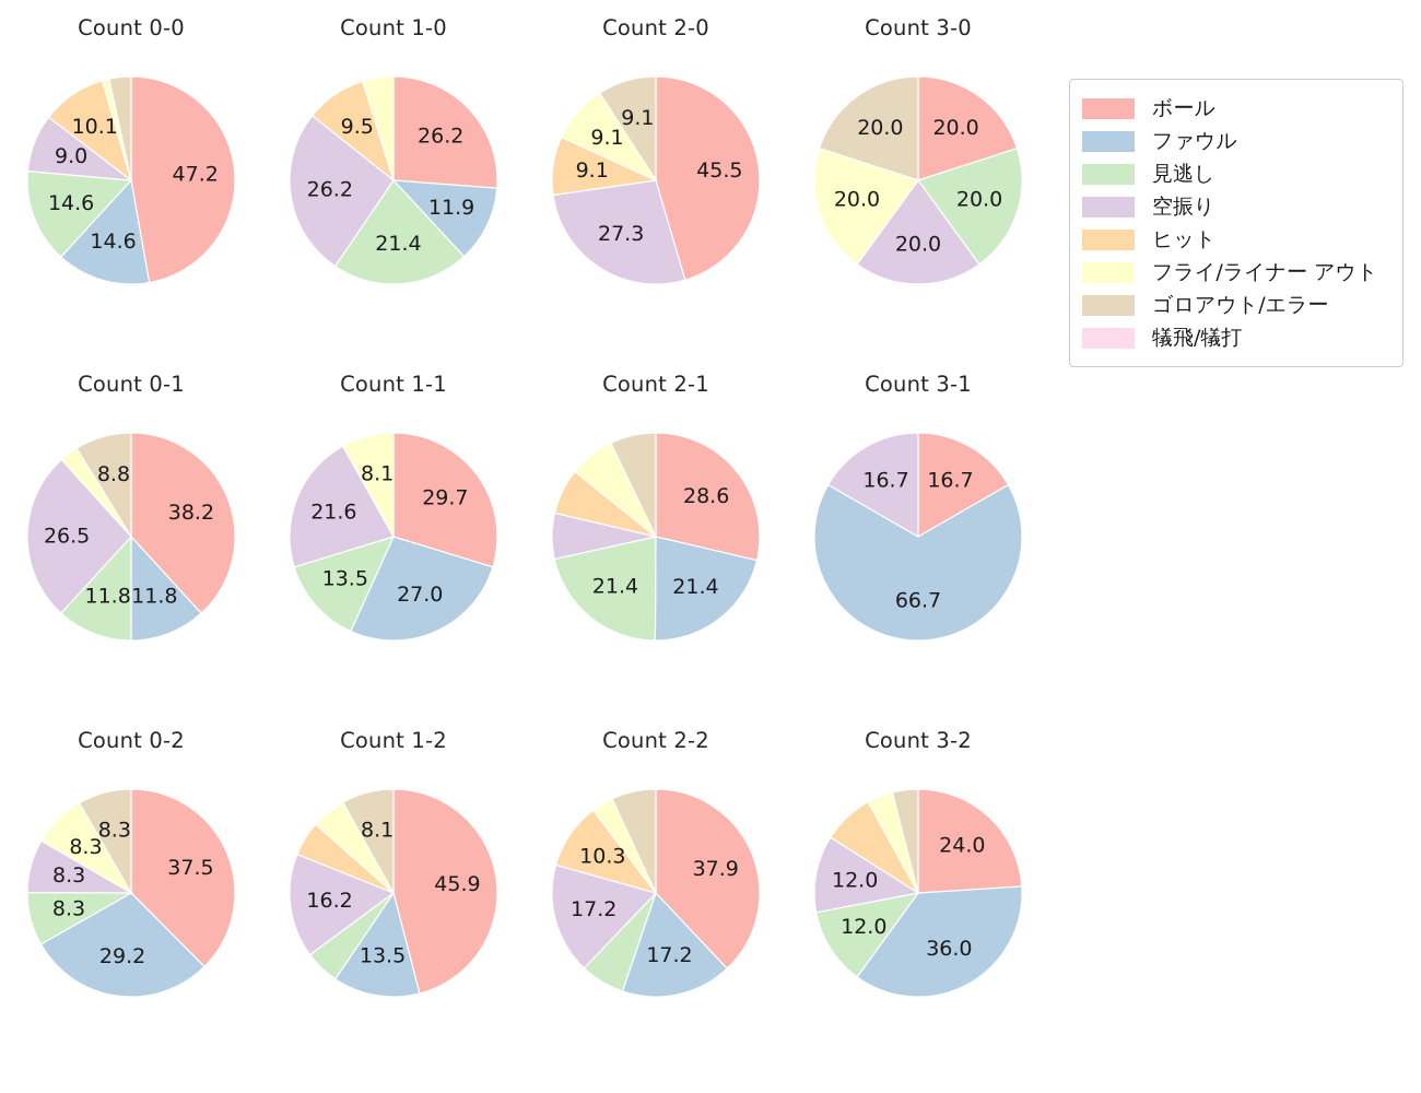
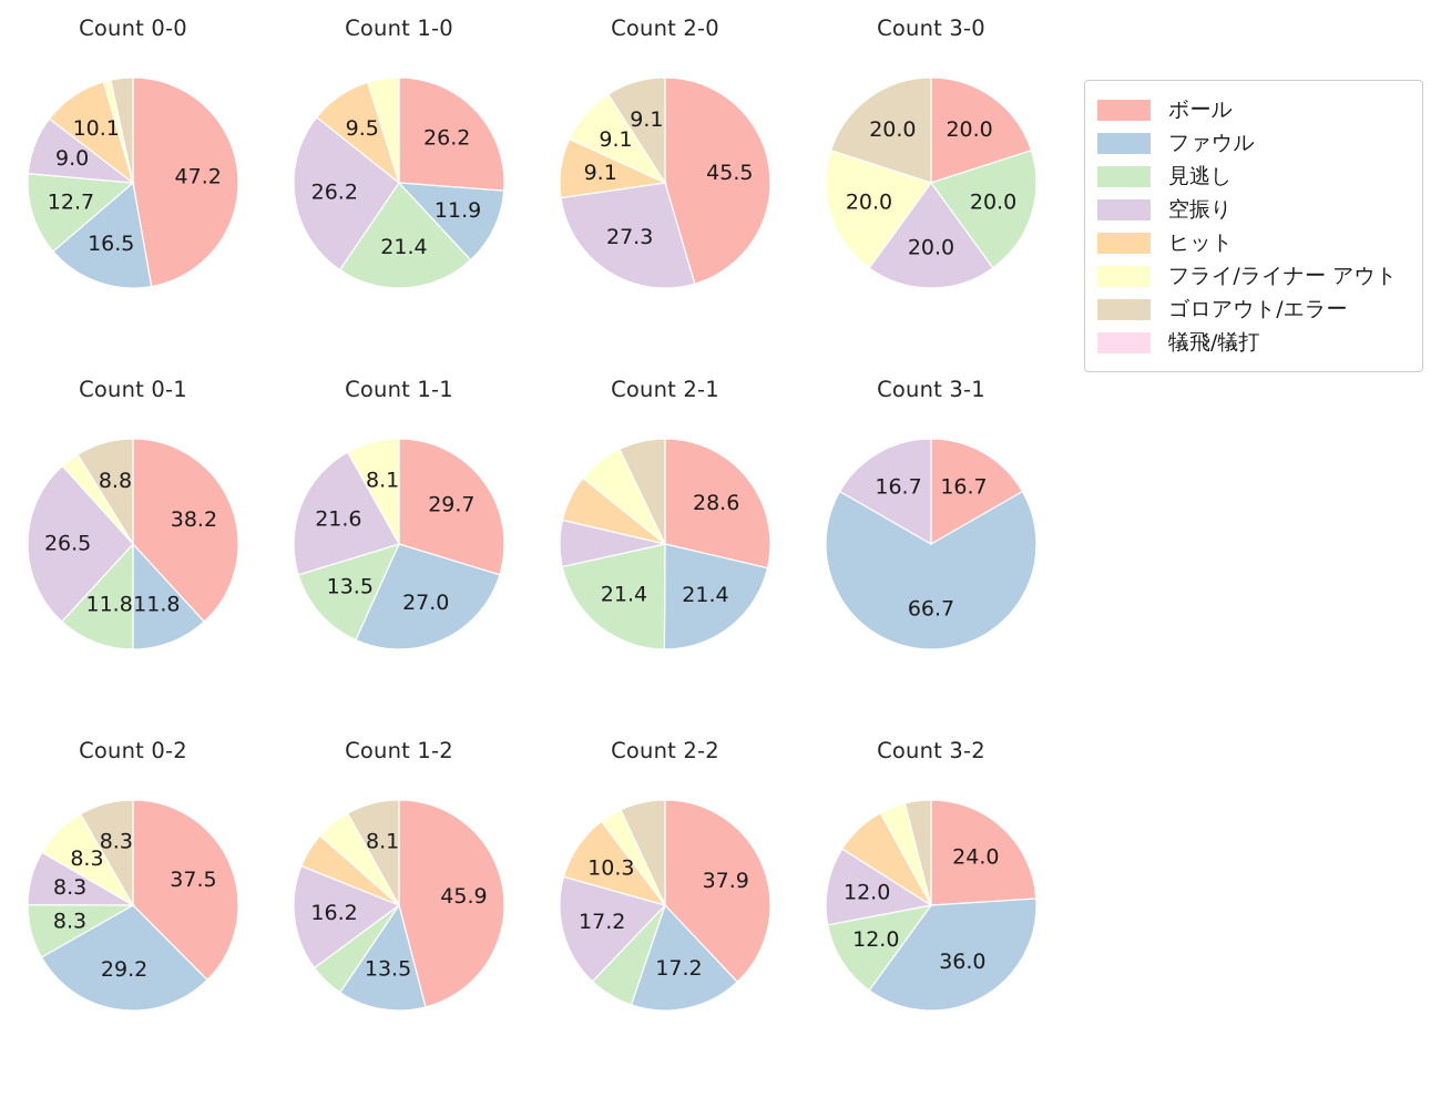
Count 0-0/ファウル: 14.6 -> 16.5
Count 0-0/見逃し: 14.6 -> 12.7
